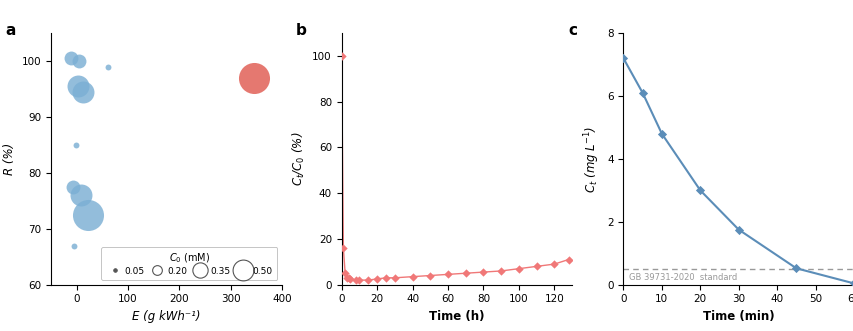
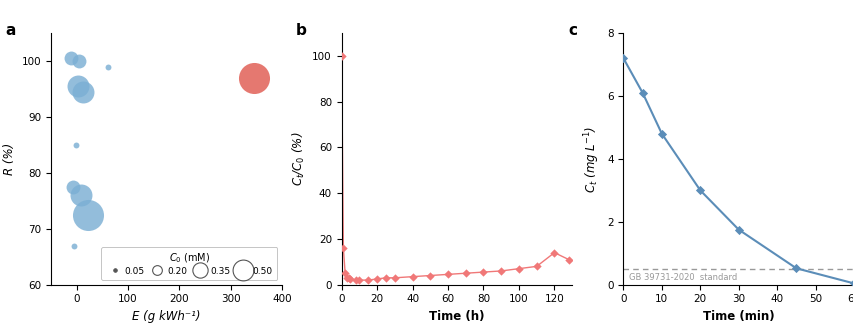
120: 9.0 -> 14.0
